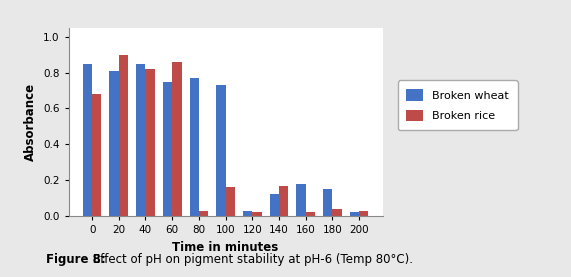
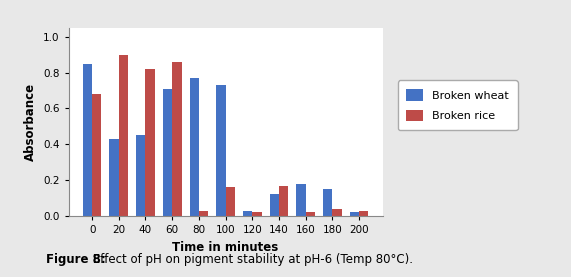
Broken wheat/20: 0.81 -> 0.43
Broken wheat/40: 0.84 -> 0.45
Broken wheat/60: 0.75 -> 0.71
